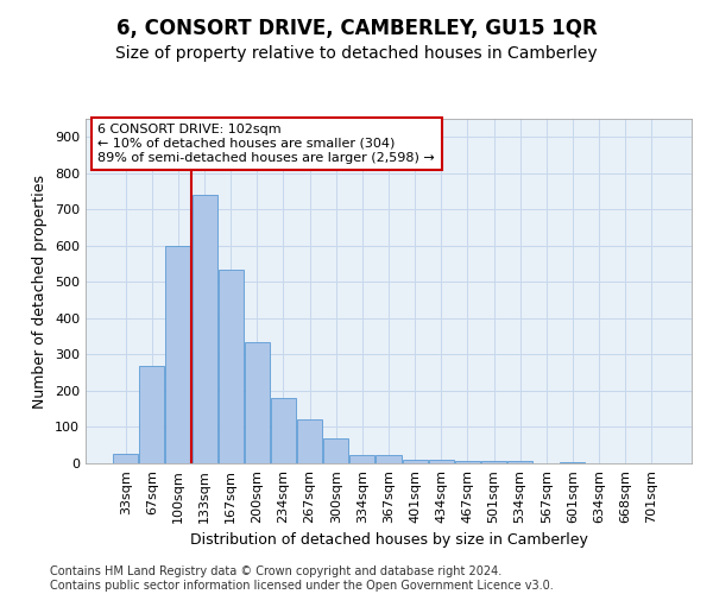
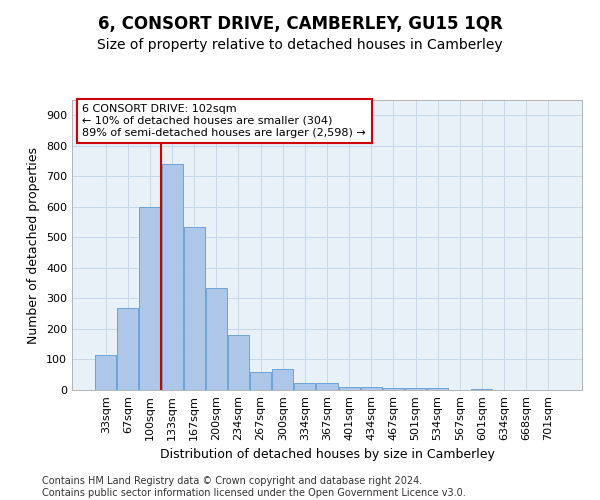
33sqm: 25 -> 115
267sqm: 120 -> 60
